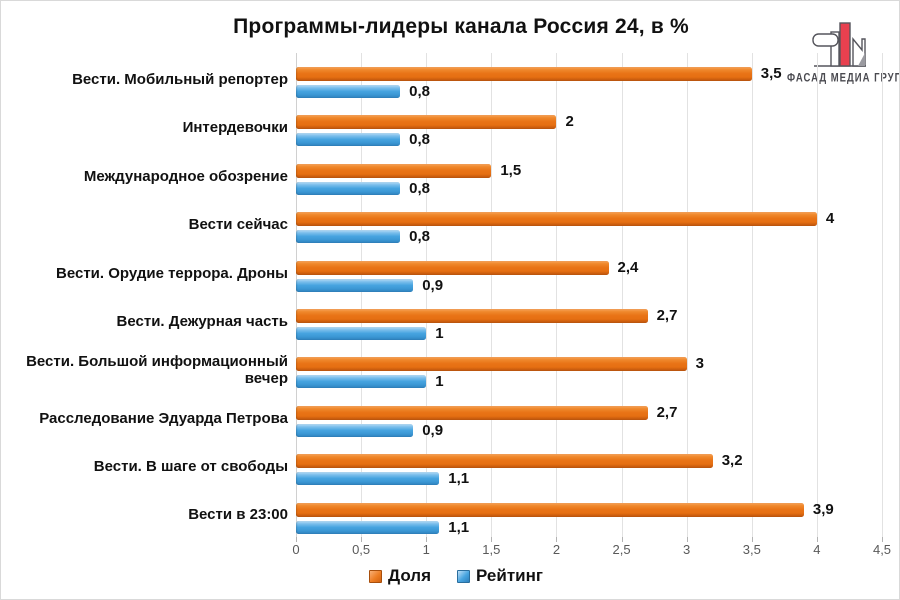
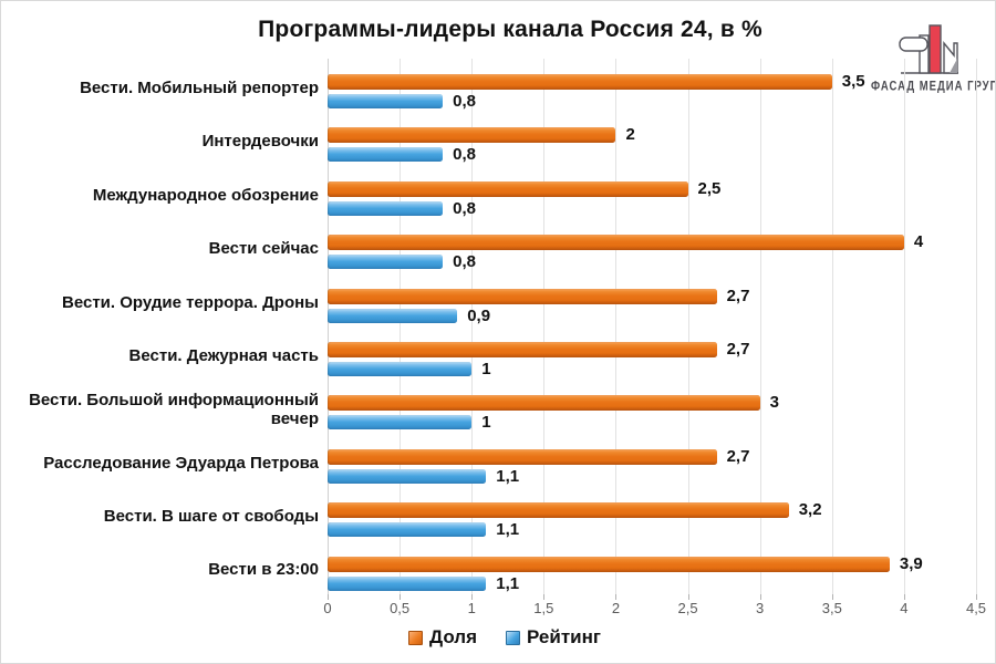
Доля/Международное обозрение: 1,5 -> 2,5
Доля/Вести. Орудие террора. Дроны: 2,4 -> 2,7
Рейтинг/Расследование Эдуарда Петрова: 0,9 -> 1,1
